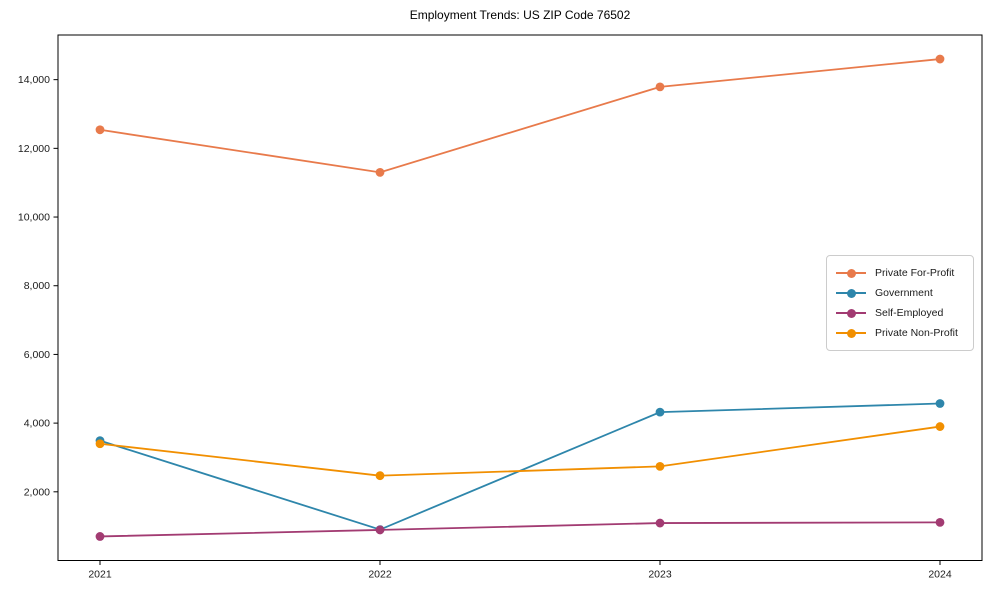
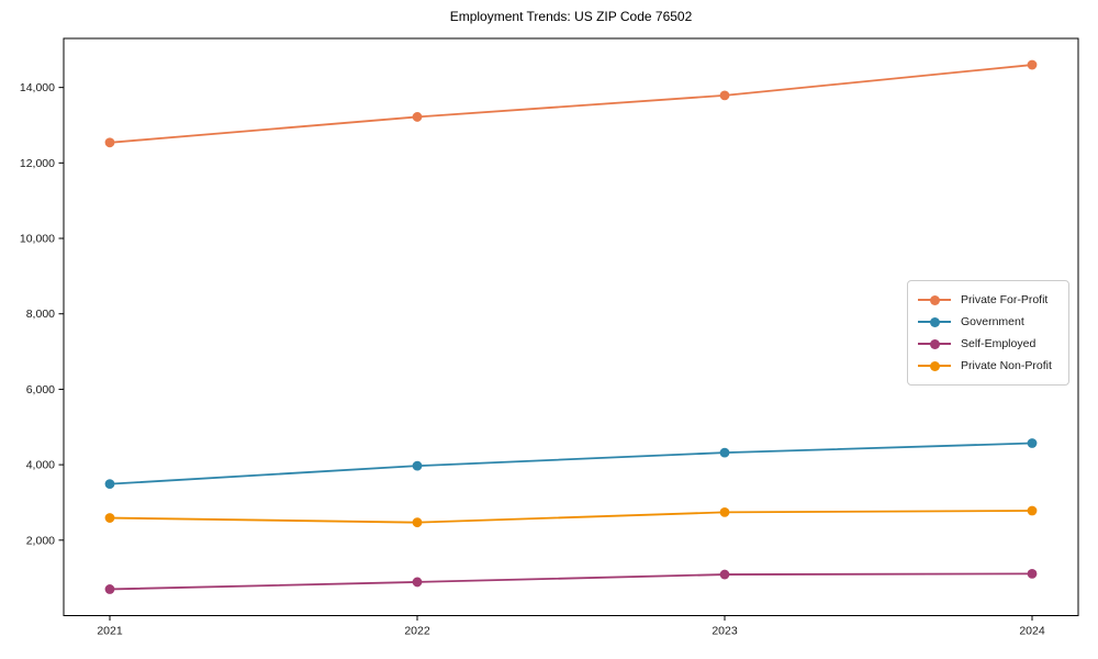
Private Non-Profit/2021: 3400 -> 2600
Private For-Profit/2022: 11300 -> 13200
Government/2022: 900 -> 4000
Private Non-Profit/2024: 3900 -> 2800
